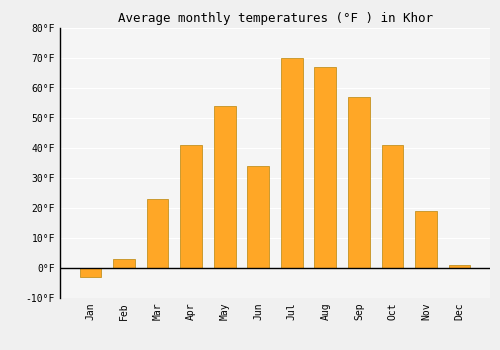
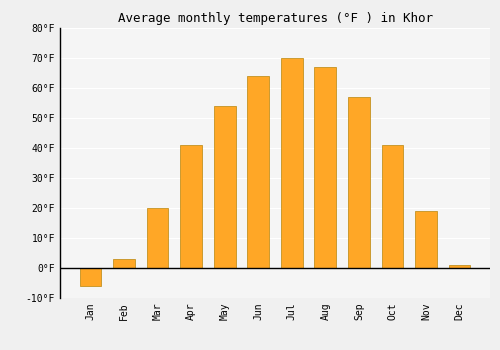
Jan: -3°F -> -6°F
Mar: 23°F -> 20°F
Jun: 34°F -> 64°F
